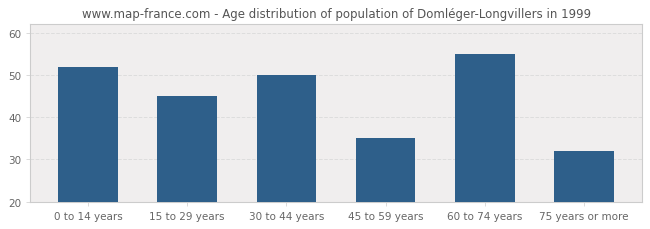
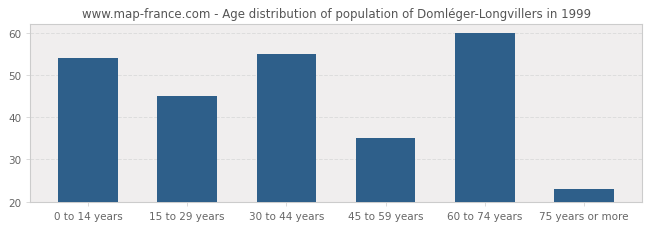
0 to 14 years: 52 -> 54
30 to 44 years: 50 -> 55
60 to 74 years: 55 -> 60
75 years or more: 32 -> 23
